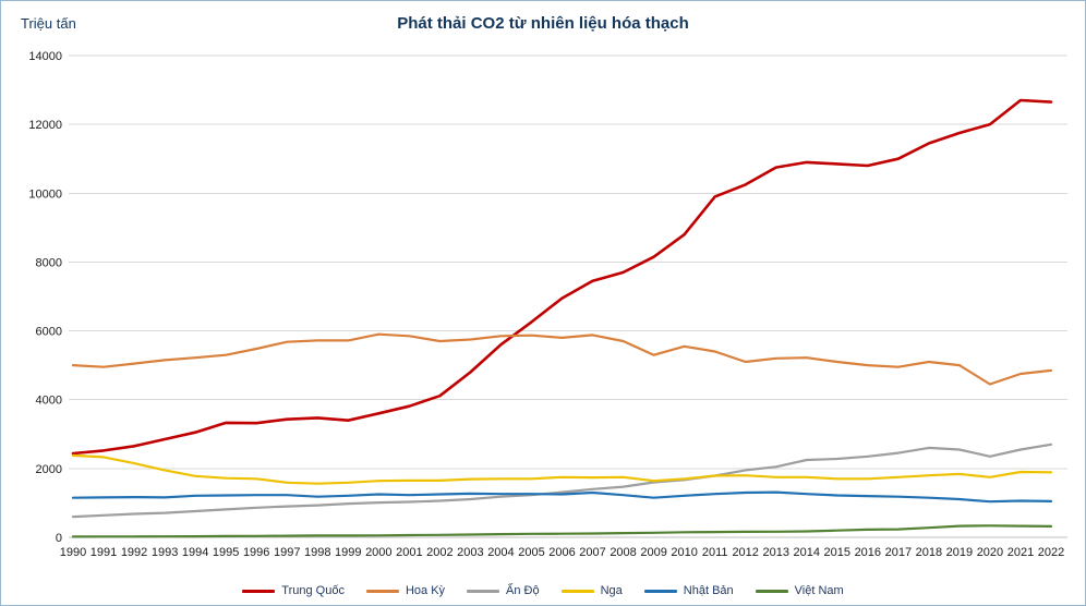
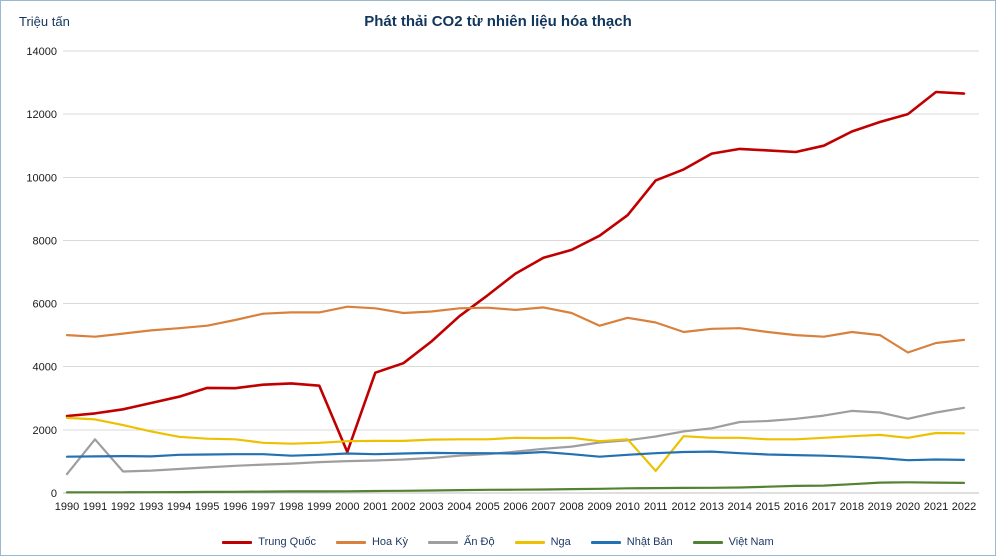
Ấn Độ/1991: 600 -> 1700
Trung Quốc/2000: 3600 -> 1300
Nga/2011: 1800 -> 700
